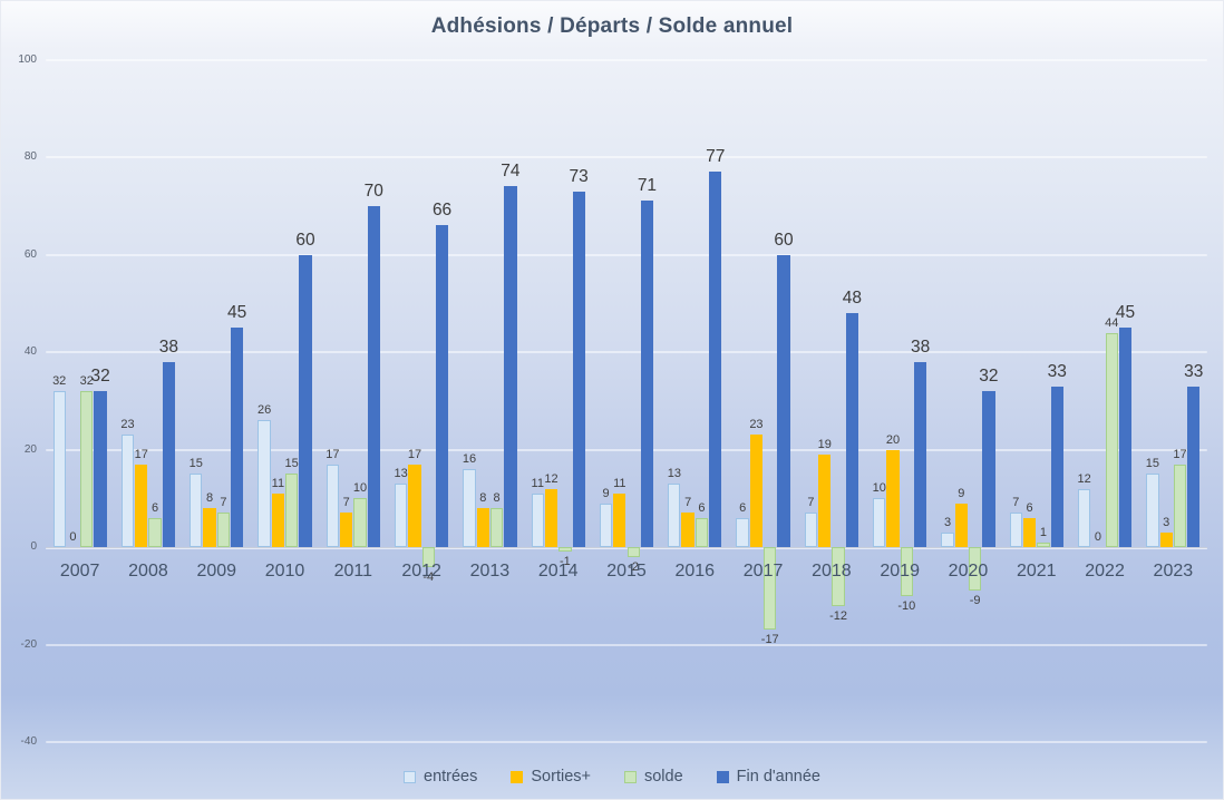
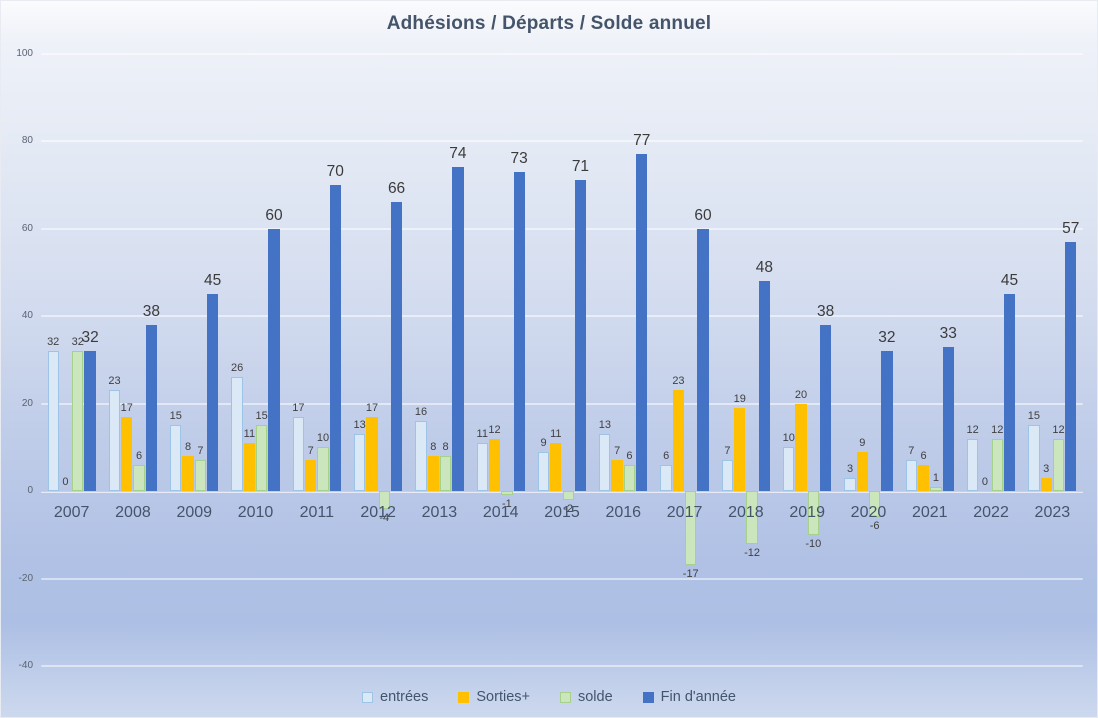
solde/2020: -9 -> -6
solde/2022: 44 -> 12
solde/2023: 17 -> 12
Fin d'année/2023: 33 -> 57
